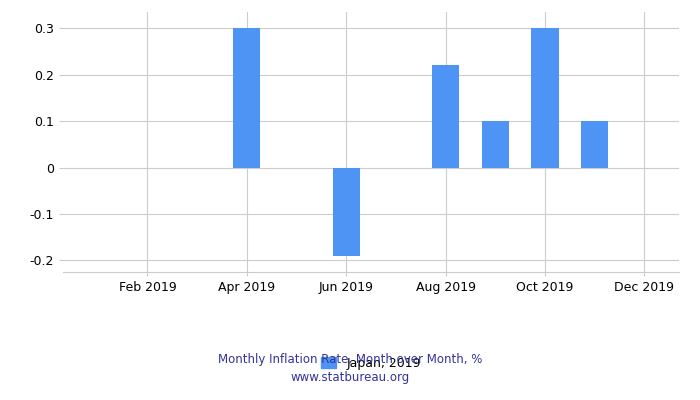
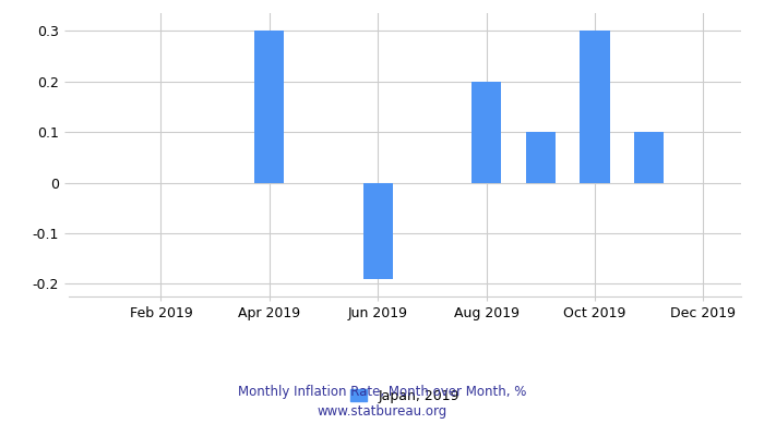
Aug 2019: 0.22 -> 0.20
